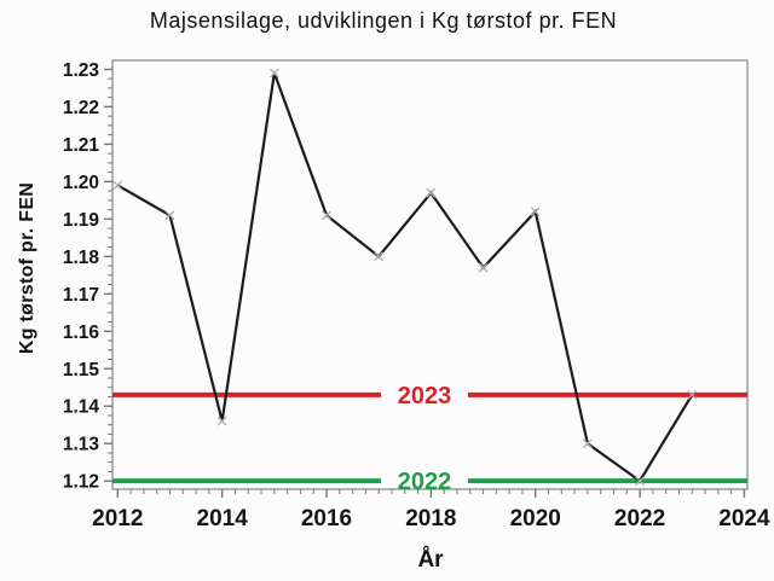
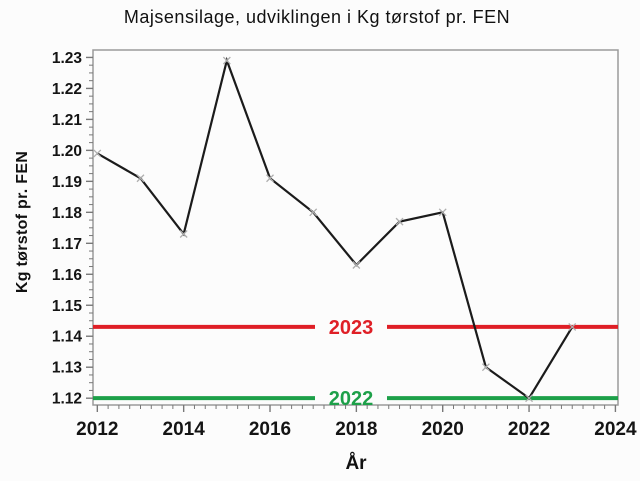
2014: 1.136 -> 1.173
2018: 1.197 -> 1.163
2020: 1.192 -> 1.180
